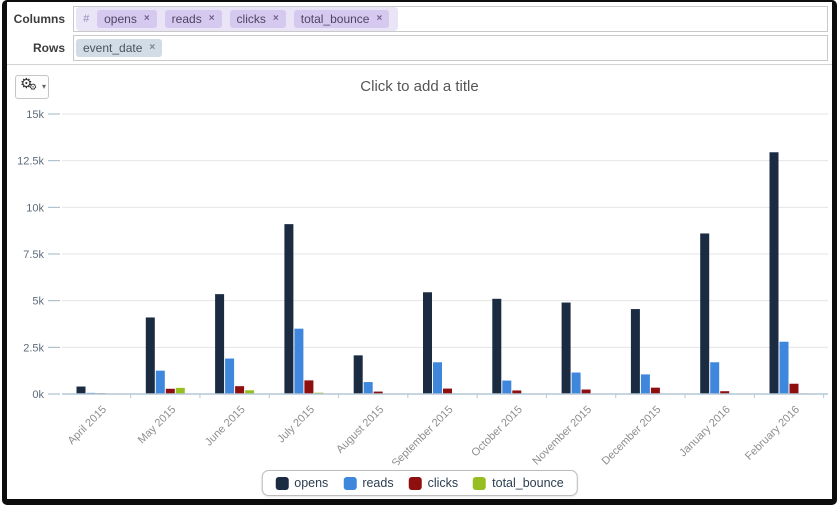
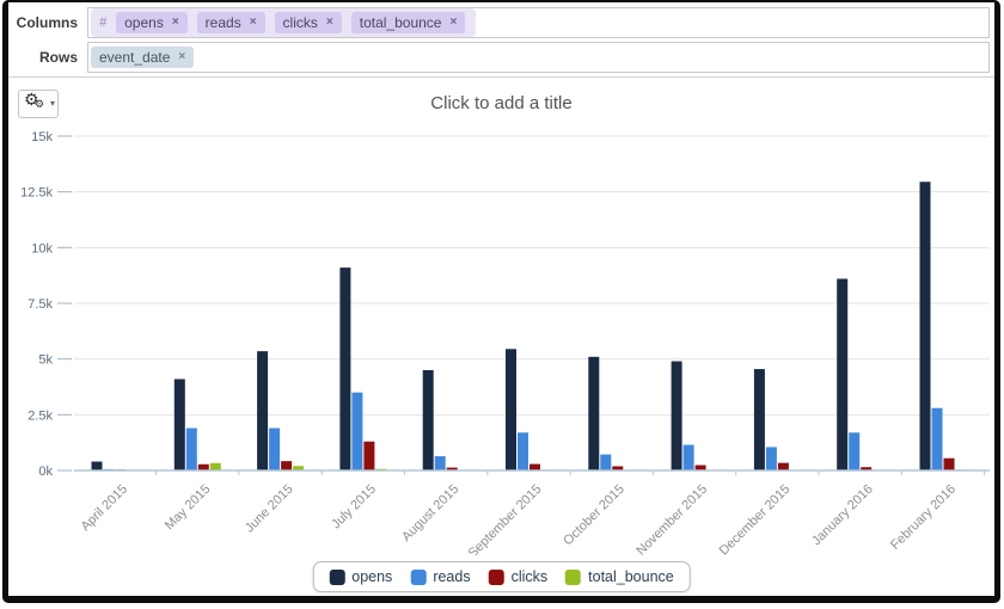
reads/May 2015: 1.2k -> 1.9k
clicks/July 2015: 0.7k -> 1.3k
opens/August 2015: 2.1k -> 4.5k
